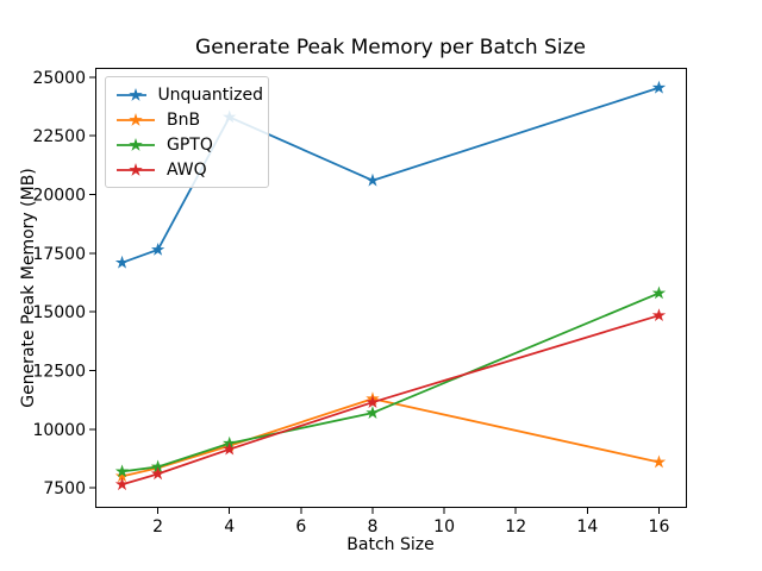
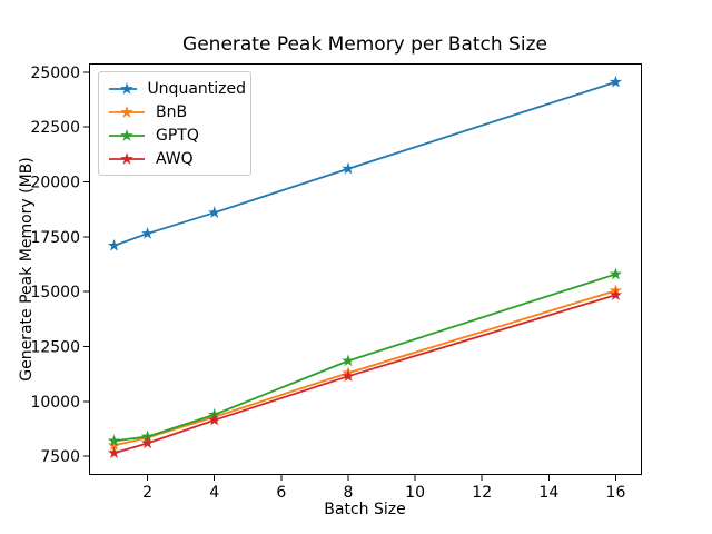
Unquantized/4: 23300 -> 18600
GPTQ/8: 10700 -> 11800
BnB/16: 8600 -> 15000
